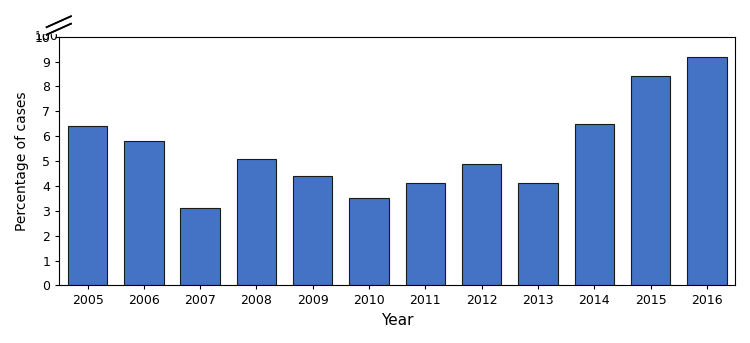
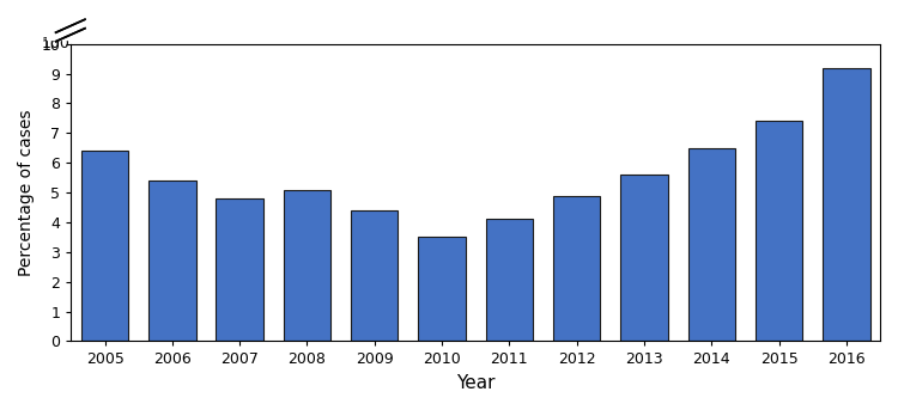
2006: 5.8 -> 5.4
2007: 3.1 -> 4.8
2013: 4.1 -> 5.6
2015: 8.4 -> 7.4
